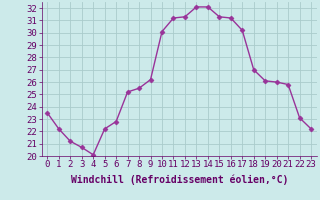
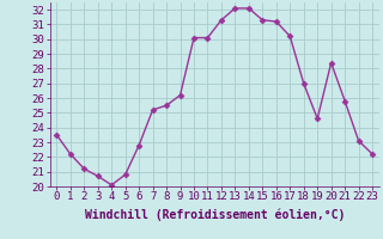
5: 22.2 -> 20.8
11: 31.2 -> 30.1
19: 26.1 -> 24.6
20: 26.0 -> 28.4
